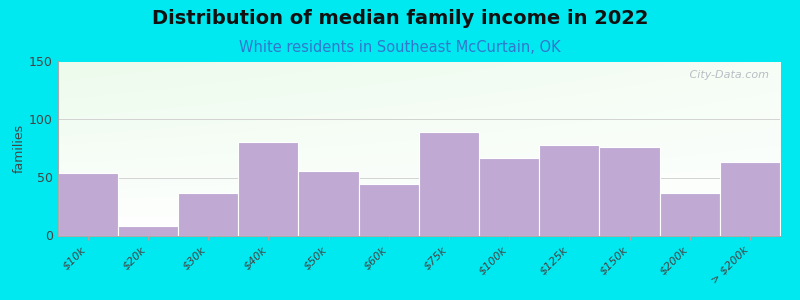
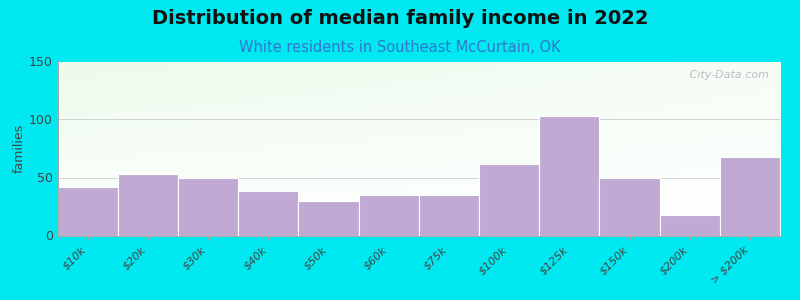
$10k: 54 -> 42
$20k: 8 -> 53
$30k: 37 -> 50
$40k: 81 -> 38
$50k: 56 -> 30
$60k: 44 -> 35
$75k: 89 -> 35
$100k: 67 -> 62
$125k: 78 -> 103
$150k: 76 -> 50
$200k: 37 -> 18
> $200k: 63 -> 68
